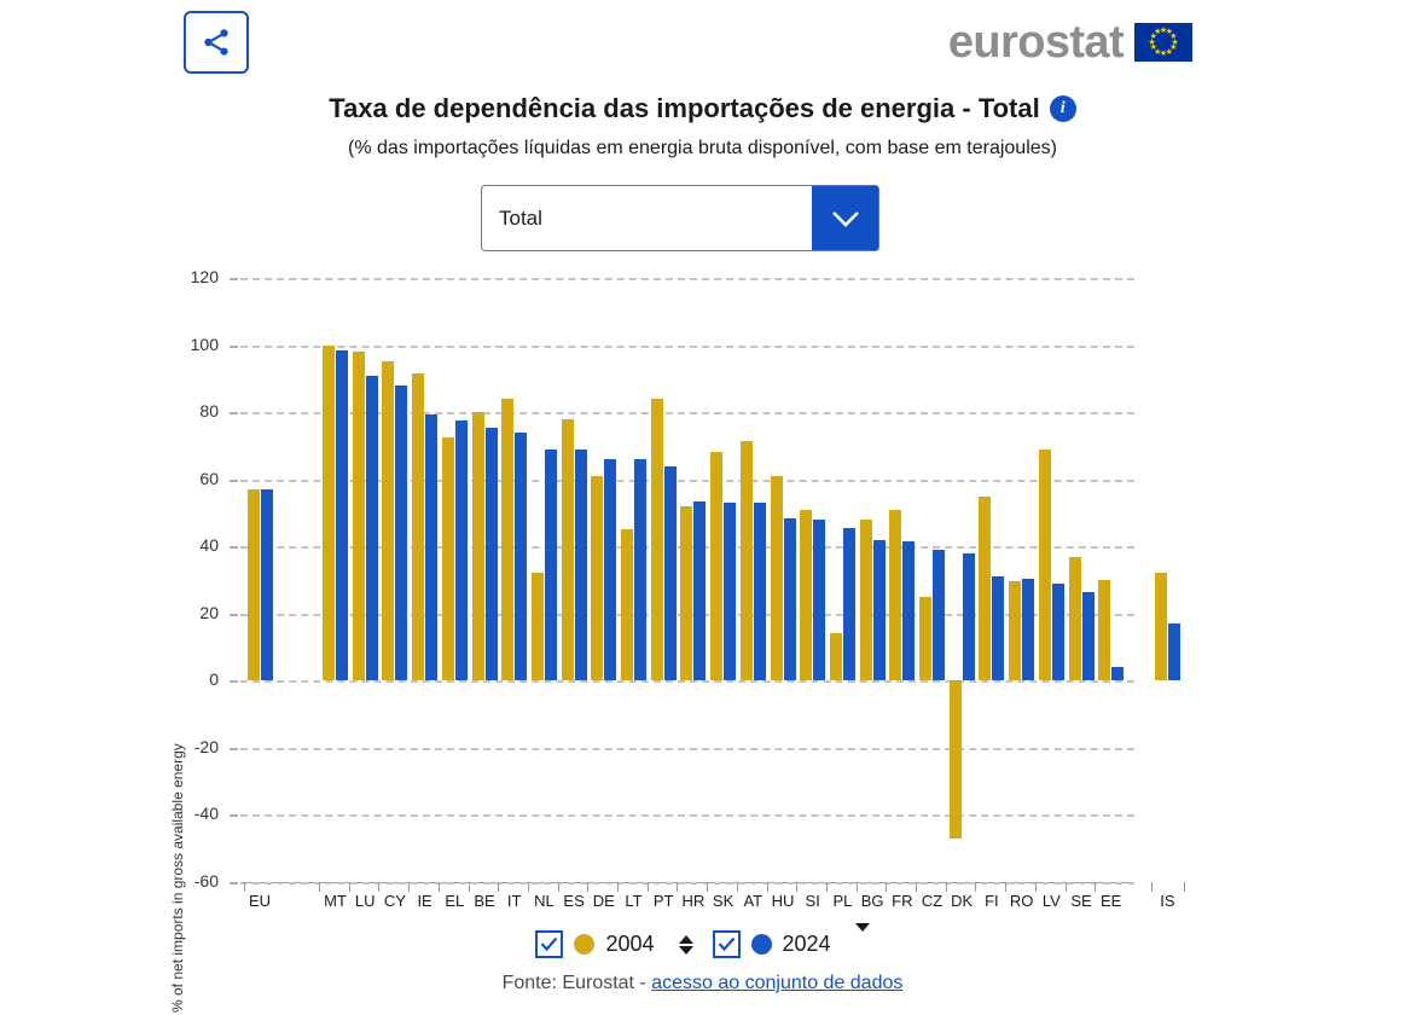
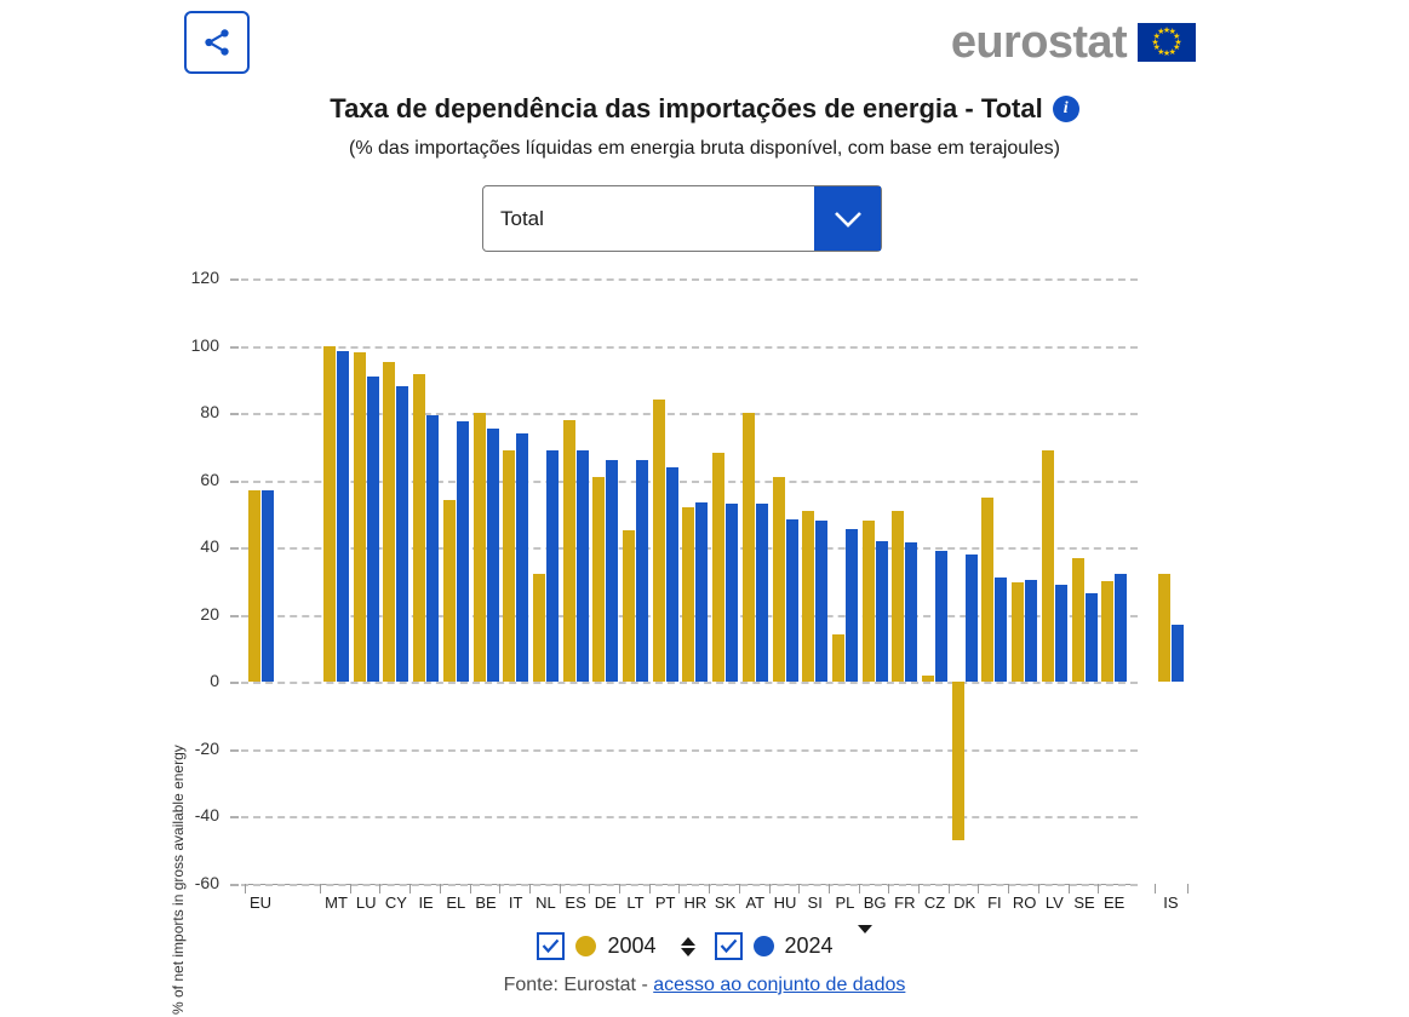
2004/EL: 72 -> 54
2004/IT: 84 -> 69
2004/AT: 72 -> 80
2004/CZ: 25 -> 2
2024/EE: 4 -> 32
